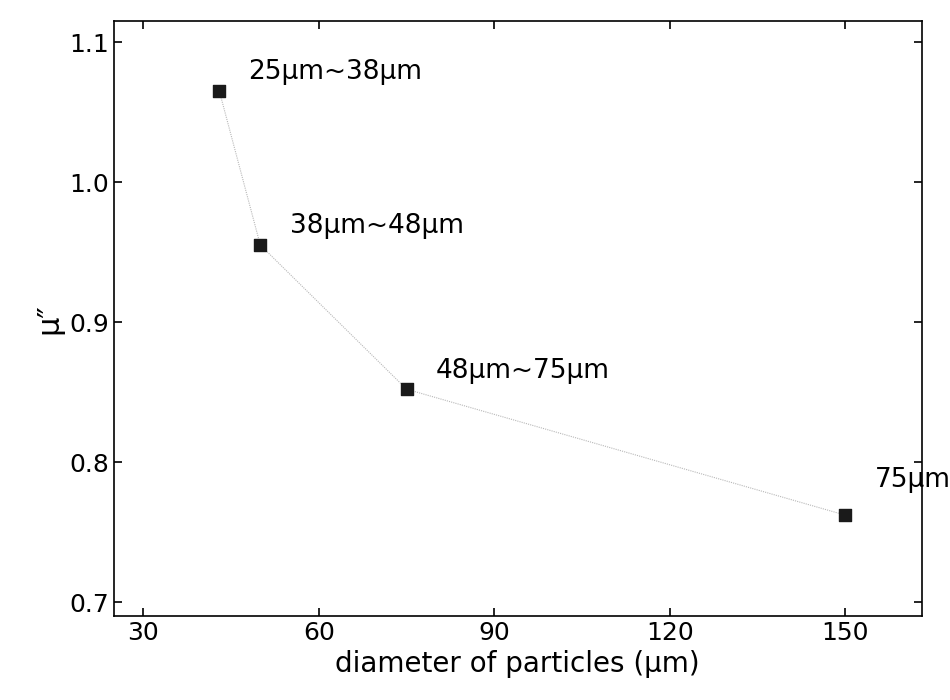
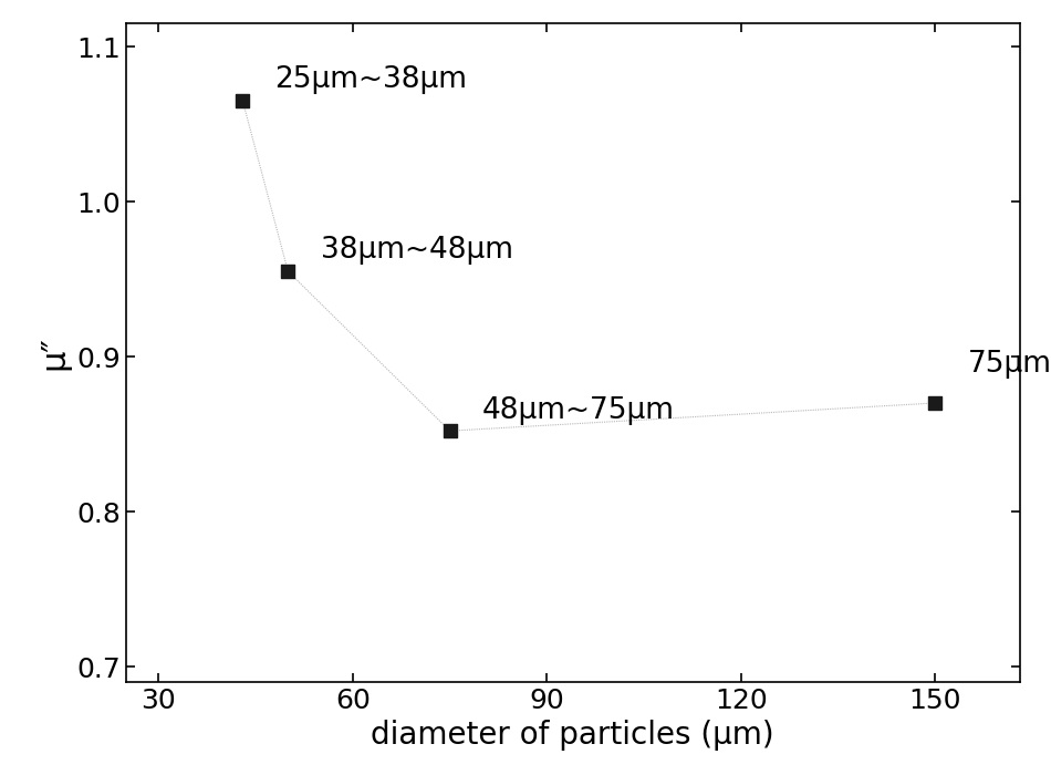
150: 0.762 -> 0.870
